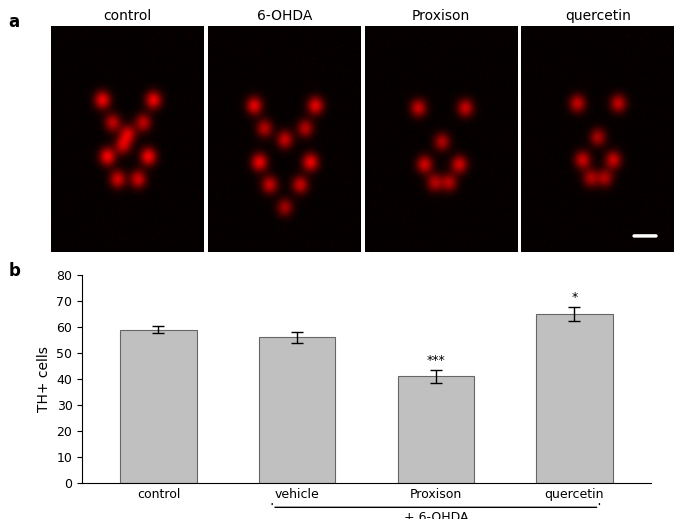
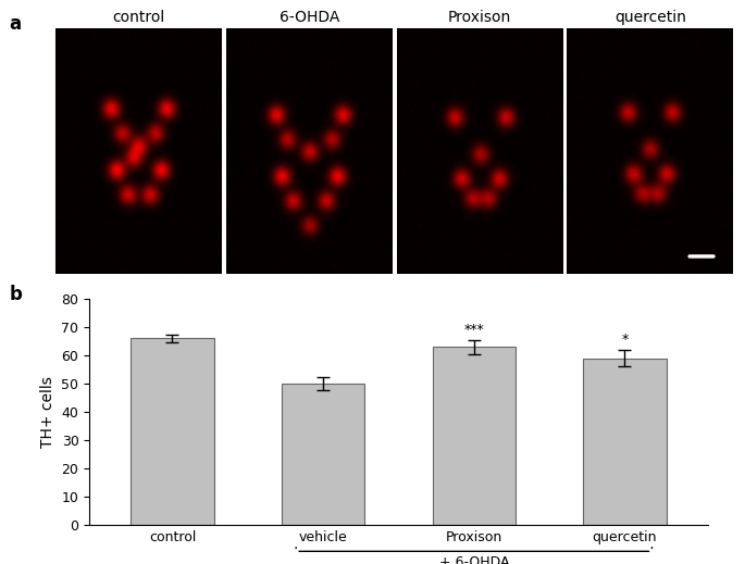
control: 59 -> 66
vehicle: 56 -> 50
Proxison: 41 -> 63
quercetin: 65 -> 59
